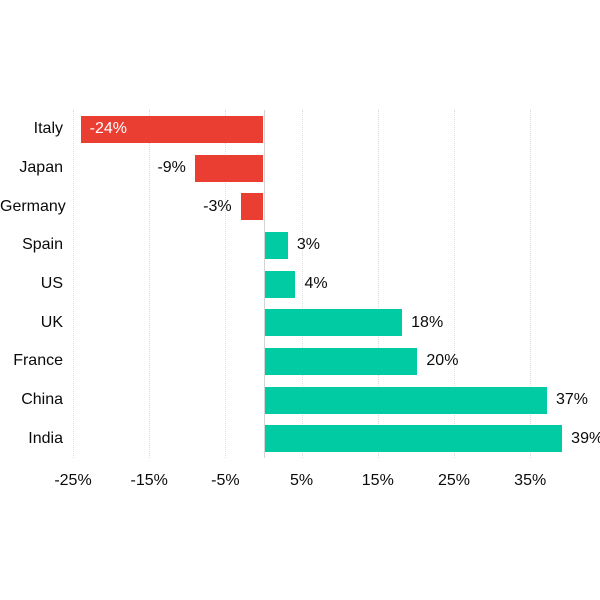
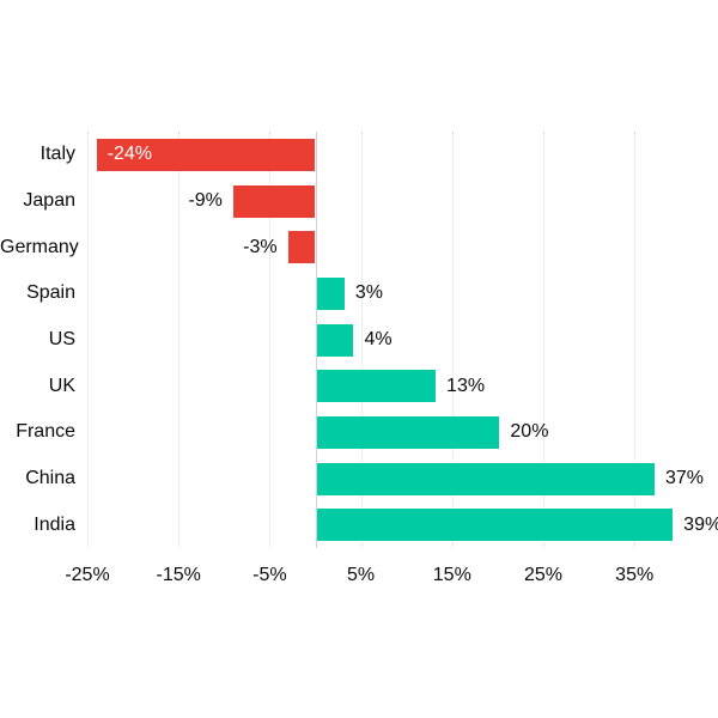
UK: 18% -> 13%
